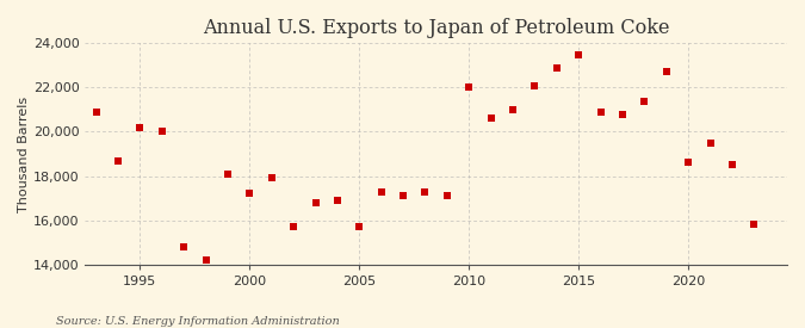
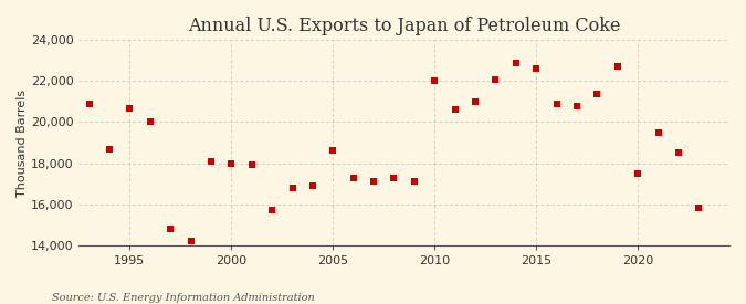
1995: 20,200 -> 20,700
2000: 17,200 -> 18,000
2005: 15,700 -> 18,600
2015: 23,500 -> 22,600
2020: 18,600 -> 17,500
